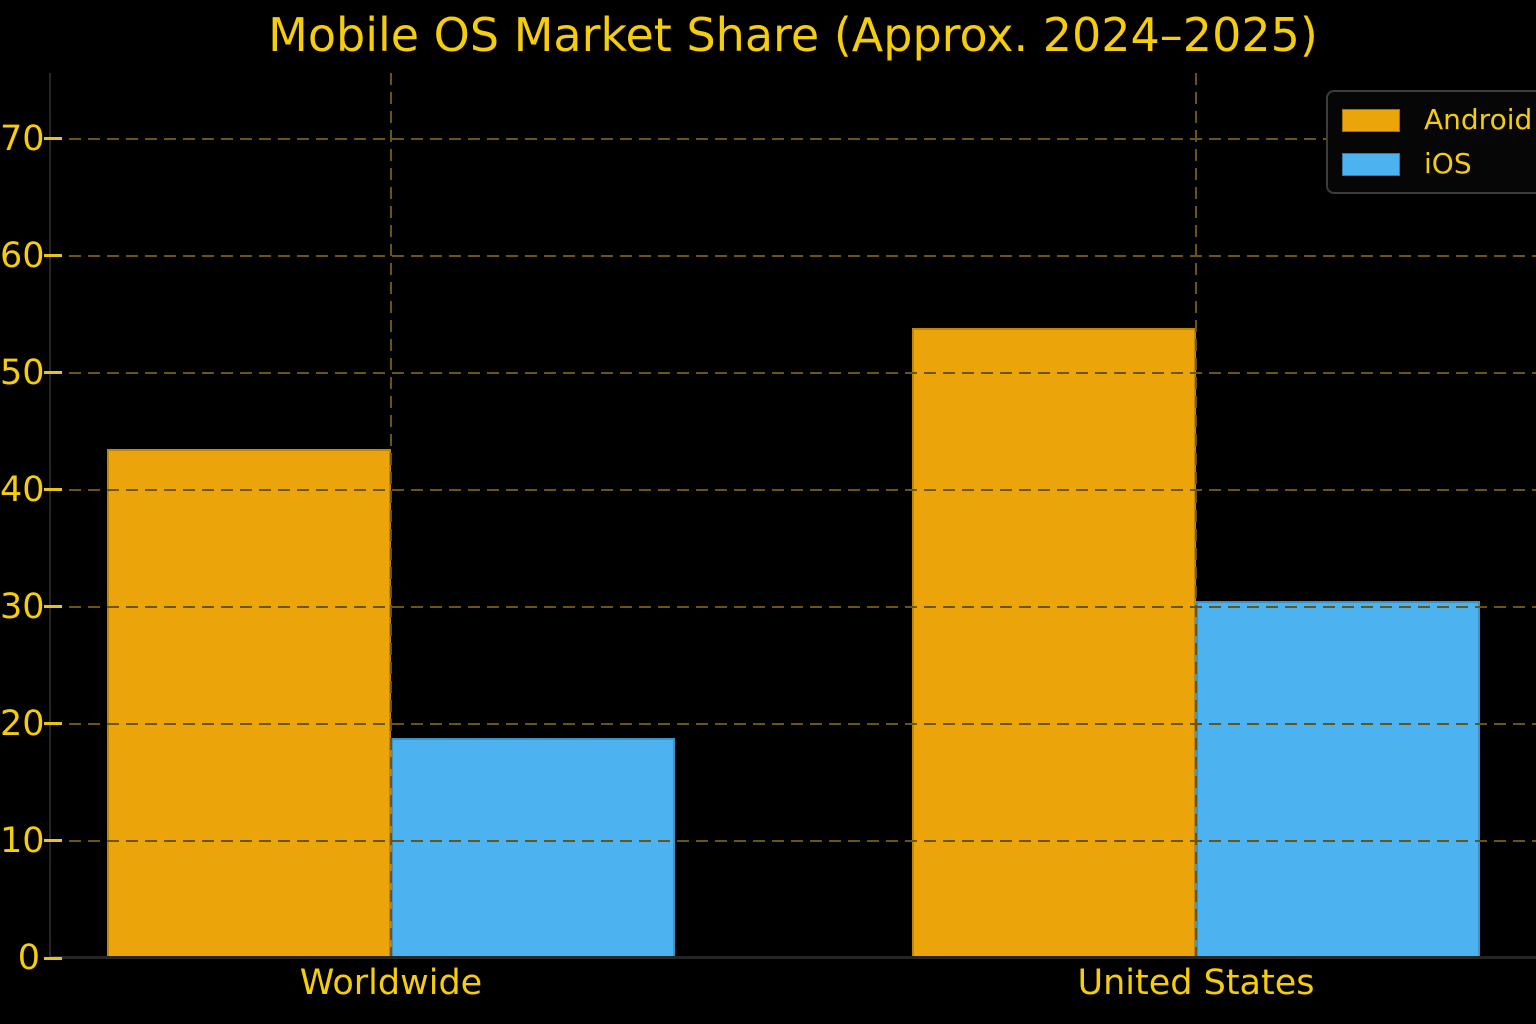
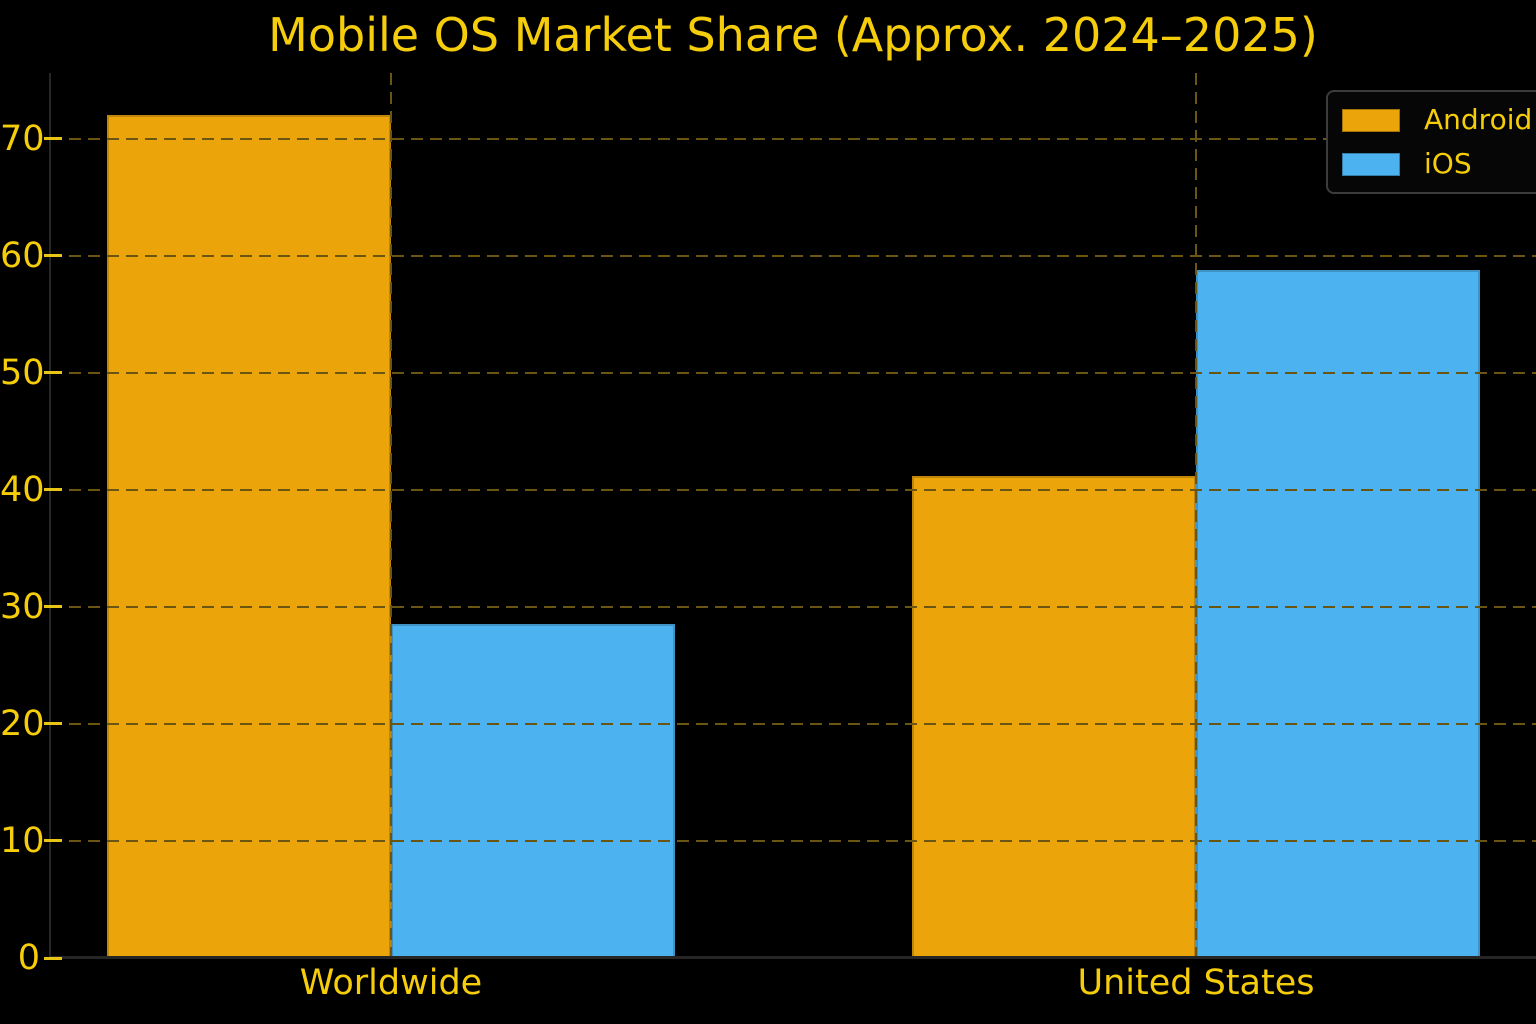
Android/Worldwide: 43.5 -> 72.0
iOS/Worldwide: 18.8 -> 28.5
Android/United States: 53.8 -> 41.2
iOS/United States: 30.5 -> 58.8
